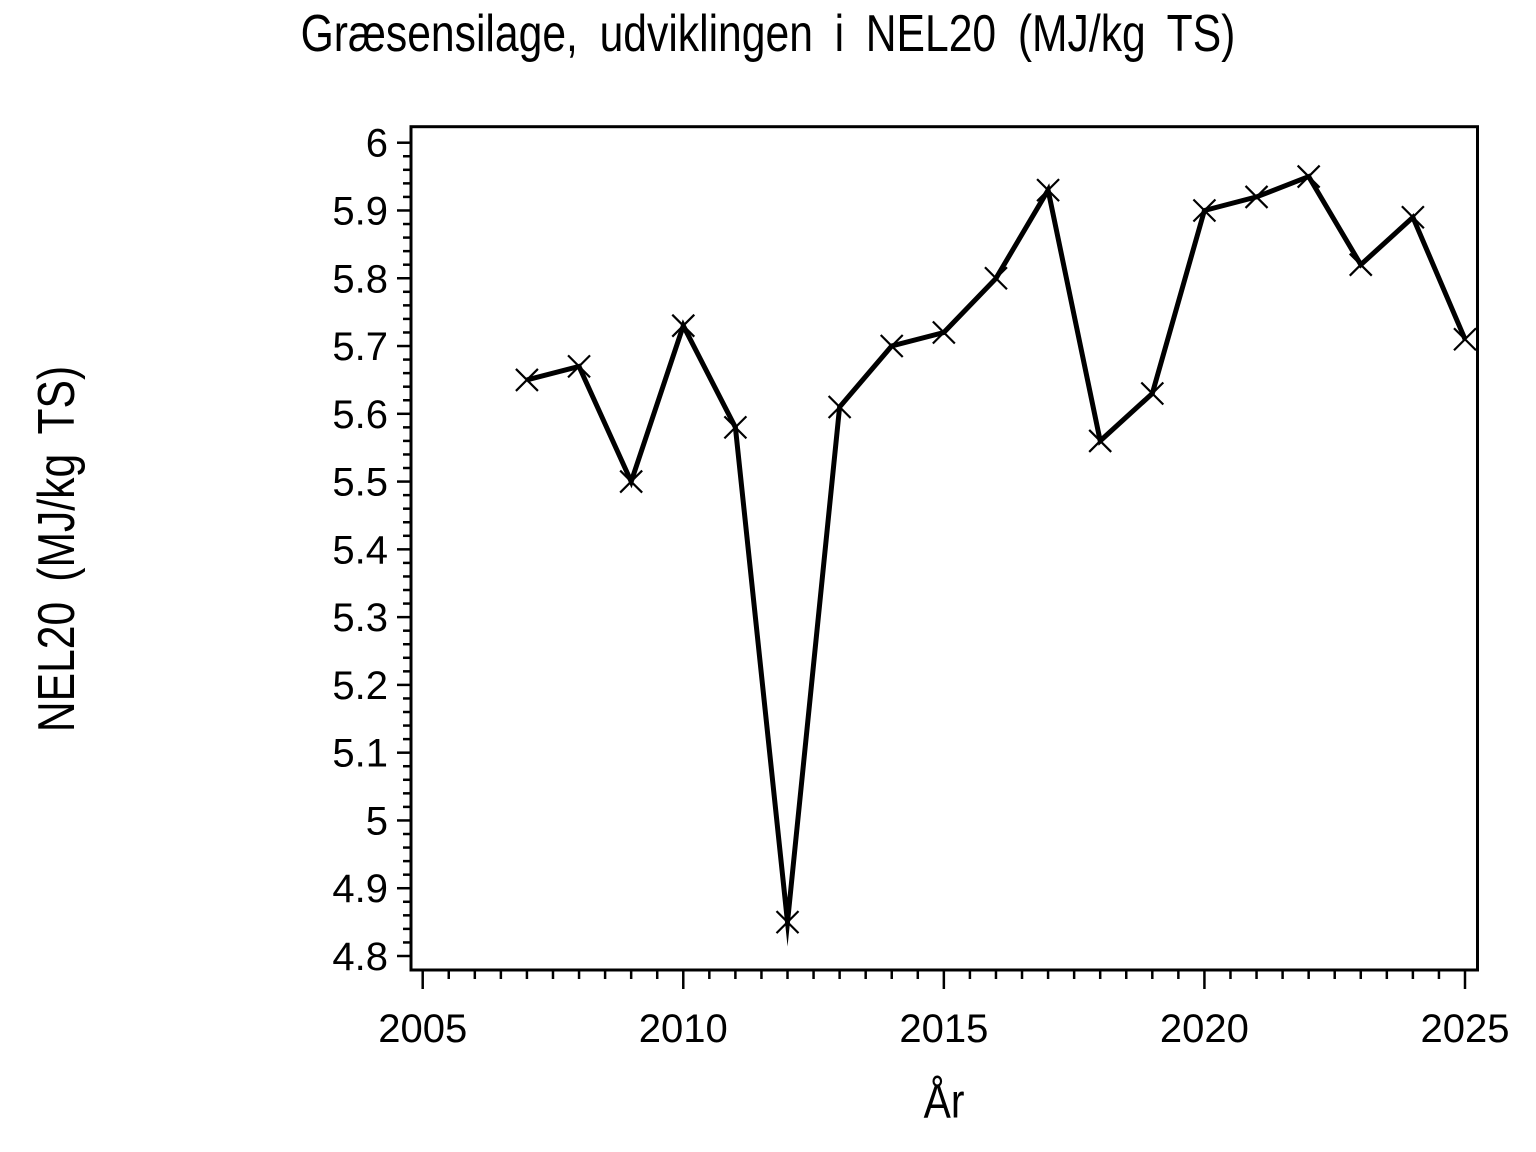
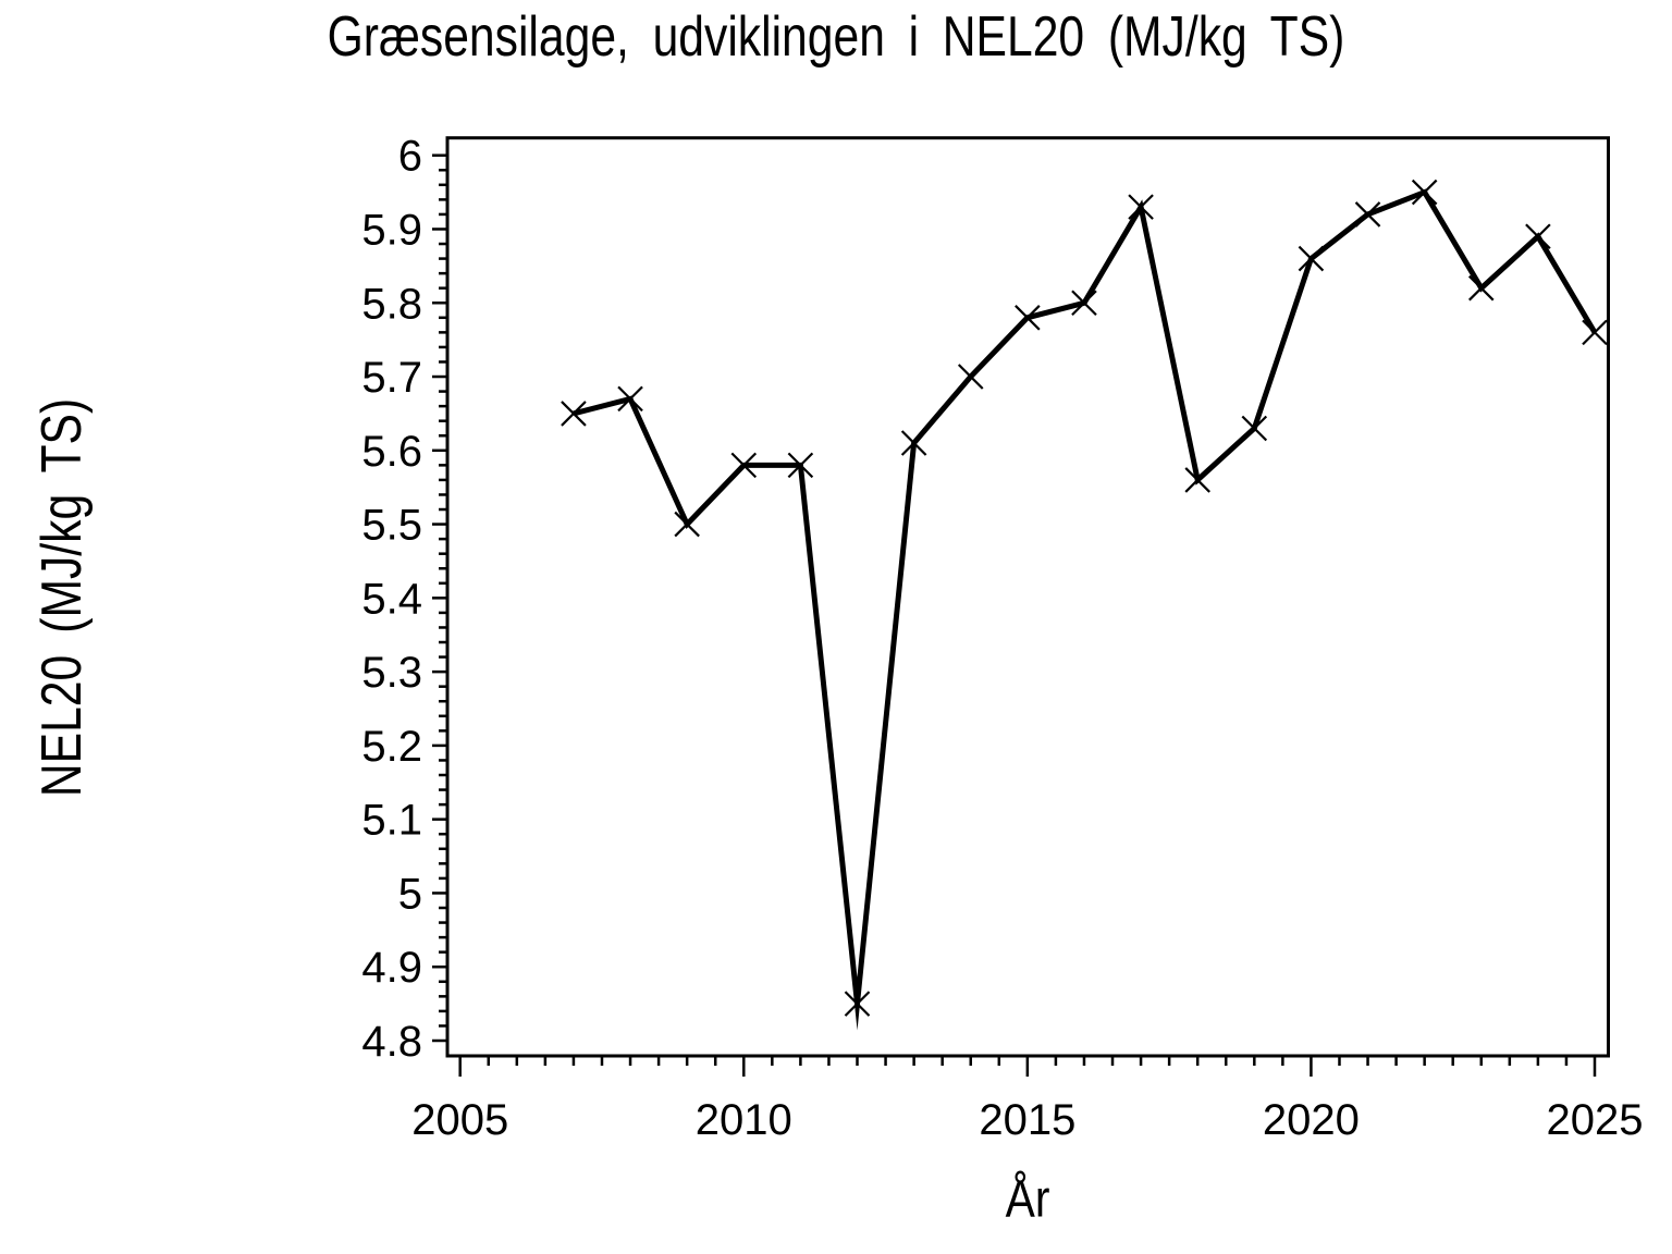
2010: 5.73 -> 5.58
2015: 5.72 -> 5.78
2020: 5.90 -> 5.86
2025: 5.71 -> 5.76
